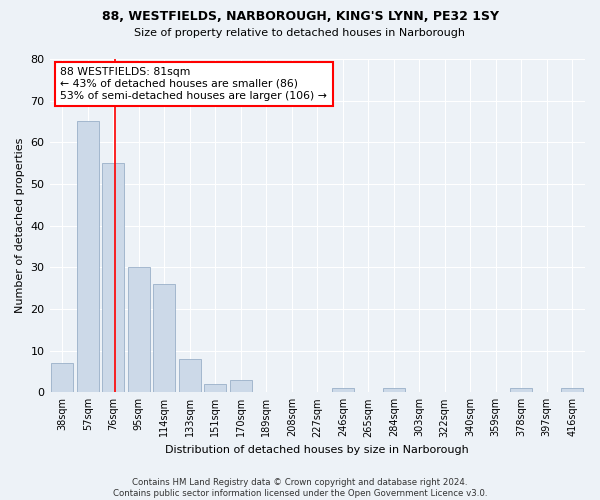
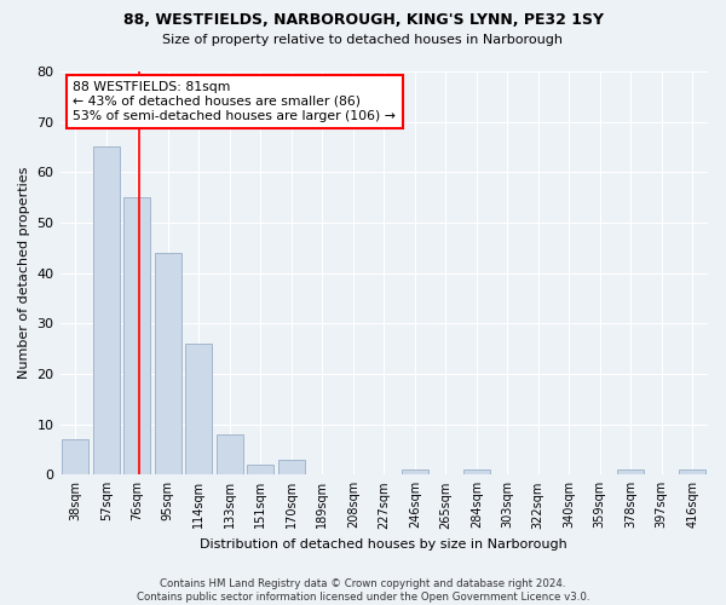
95sqm: 30 -> 44
